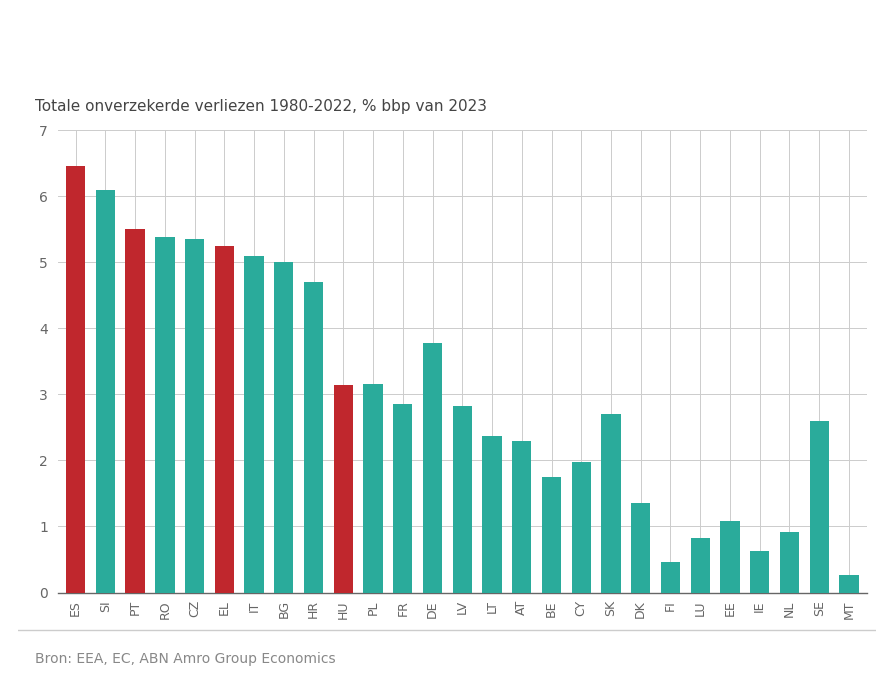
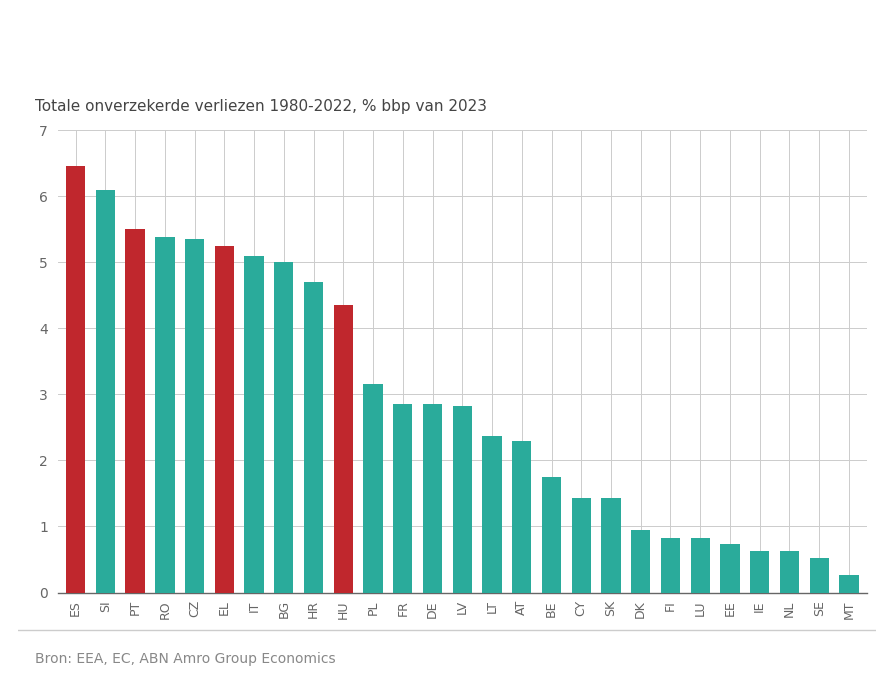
HU: 3.14 -> 4.35
DE: 3.78 -> 2.85
CY: 1.98 -> 1.43
SK: 2.70 -> 1.43
DK: 1.36 -> 0.95
FI: 0.46 -> 0.83
EE: 1.08 -> 0.73
NL: 0.92 -> 0.63
SE: 2.60 -> 0.53
